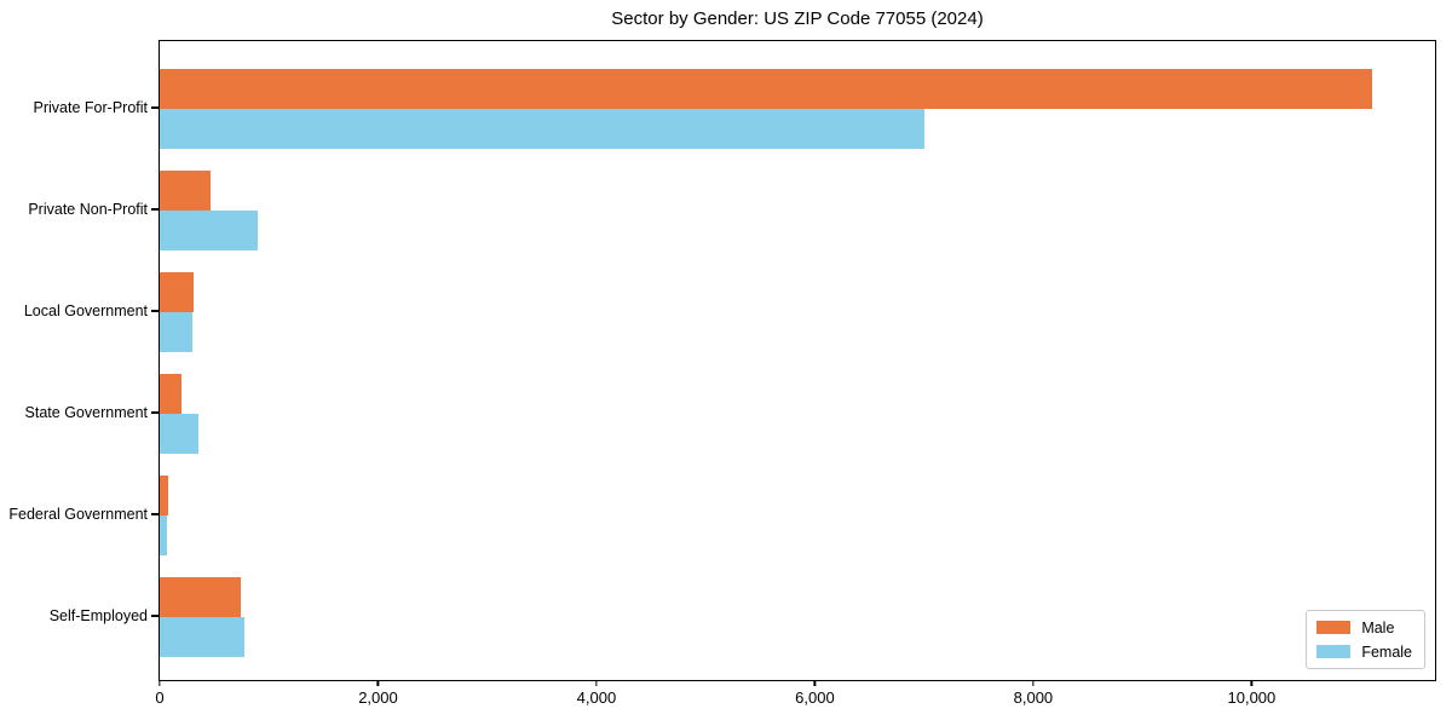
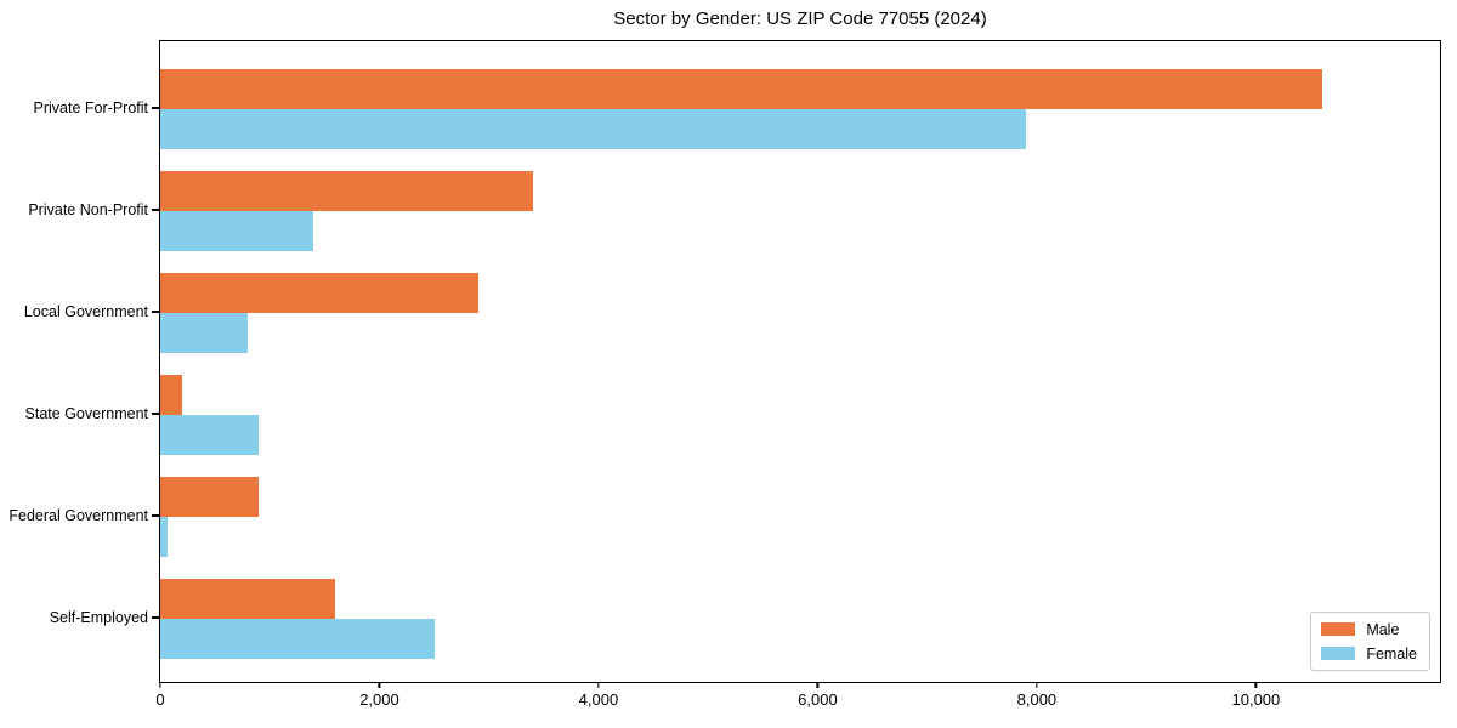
Male/Private For-Profit: 11100 -> 10600
Female/Private For-Profit: 7000 -> 7900
Male/Private Non-Profit: 500 -> 3400
Female/Private Non-Profit: 900 -> 1400
Male/Local Government: 300 -> 2900
Female/Local Government: 300 -> 800
Female/State Government: 400 -> 900
Male/Federal Government: 100 -> 900
Male/Self-Employed: 700 -> 1600
Female/Self-Employed: 800 -> 2500
